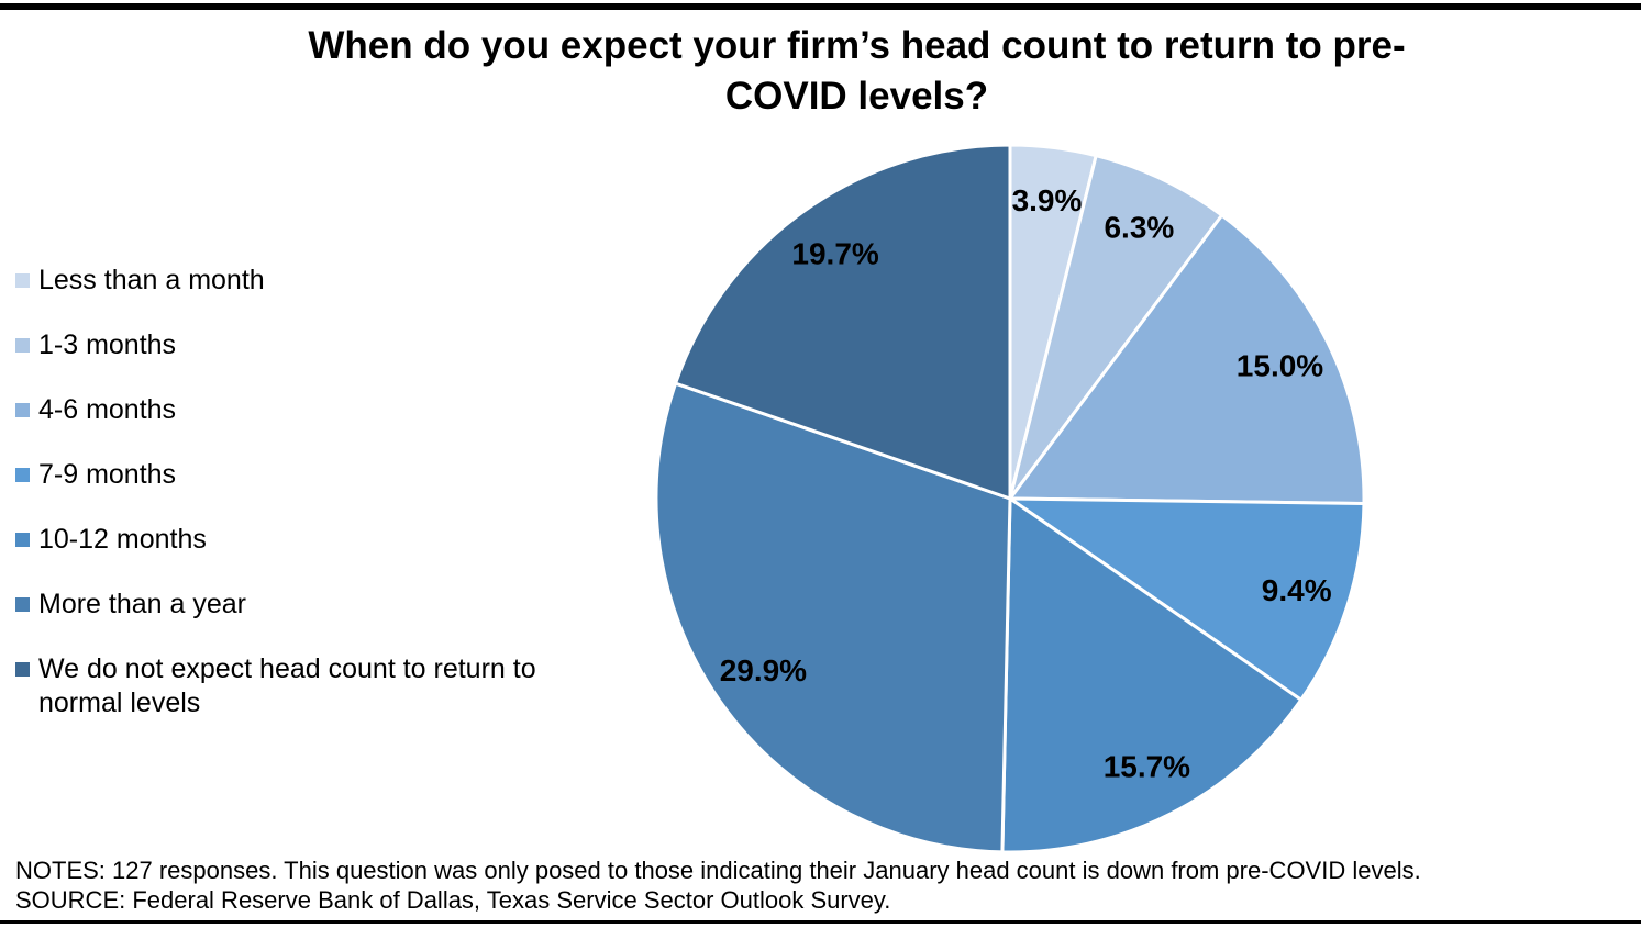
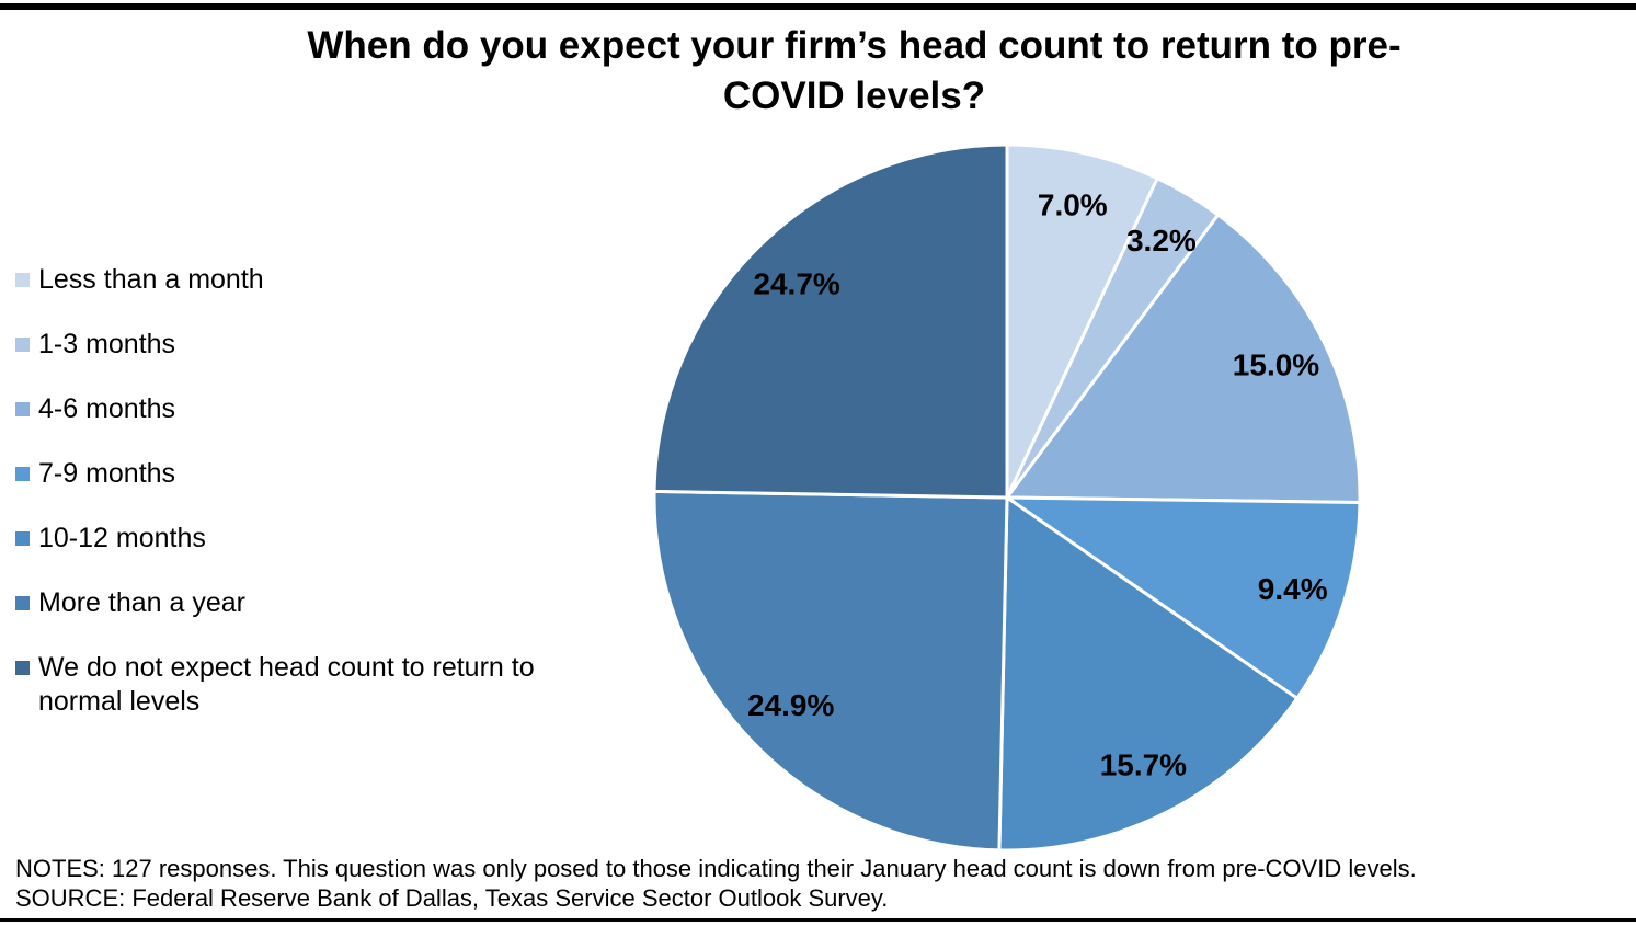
Less than a month: 3.9% -> 7.0%
1-3 months: 6.3% -> 3.2%
More than a year: 29.9% -> 24.9%
We do not expect head count to return to normal levels: 19.7% -> 24.7%
